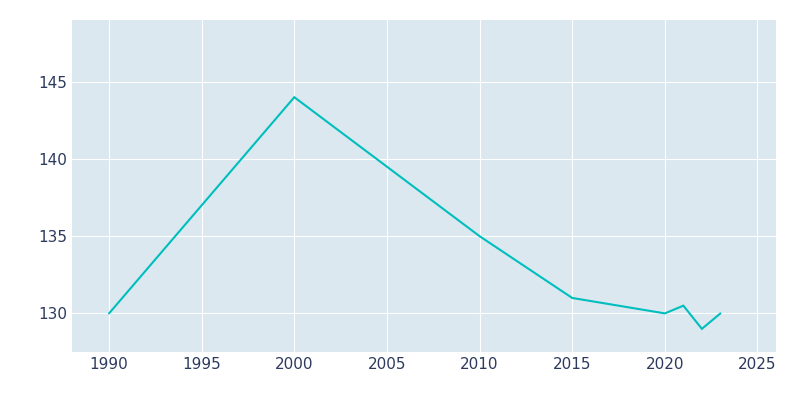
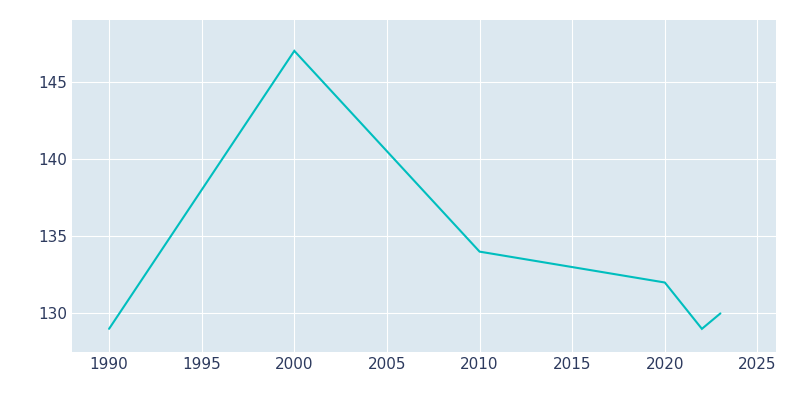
1990: 130.0 -> 129.0
2000: 144.0 -> 147.0
2010: 135.0 -> 134.0
2015: 131.0 -> 133.0
2020: 130.0 -> 132.0
